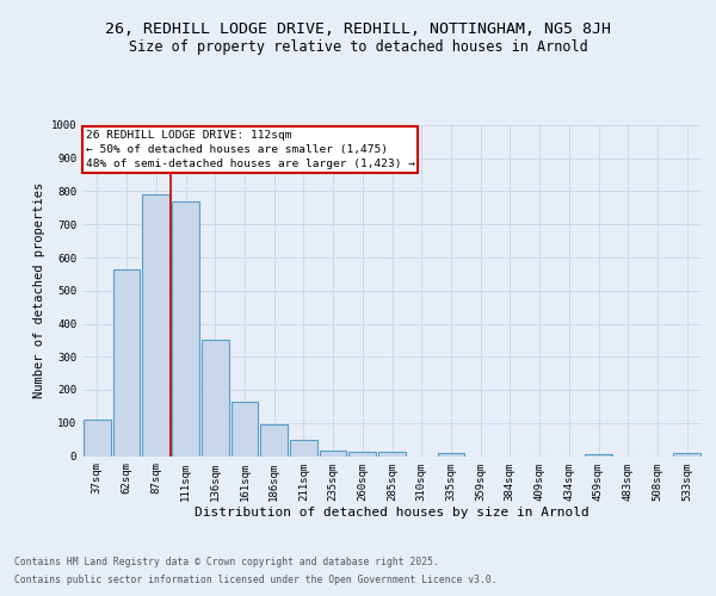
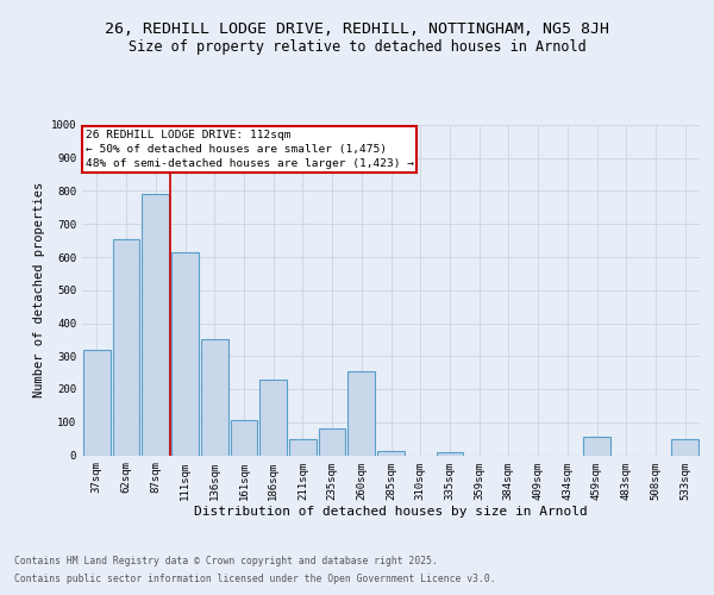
37sqm: 110 -> 320
62sqm: 565 -> 655
111sqm: 770 -> 615
161sqm: 165 -> 105
186sqm: 95 -> 230
235sqm: 15 -> 80
260sqm: 11 -> 255
459sqm: 7 -> 55
533sqm: 8 -> 50
